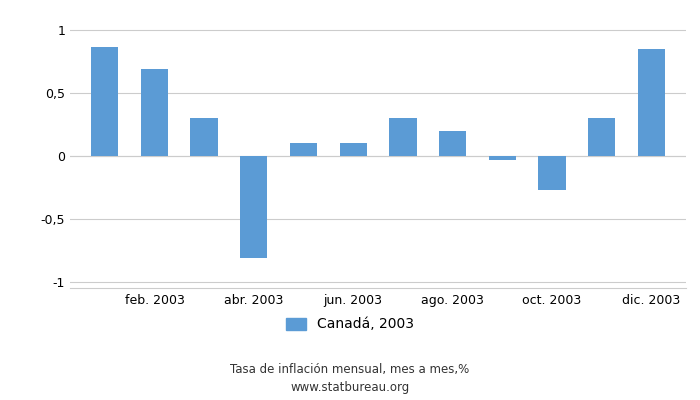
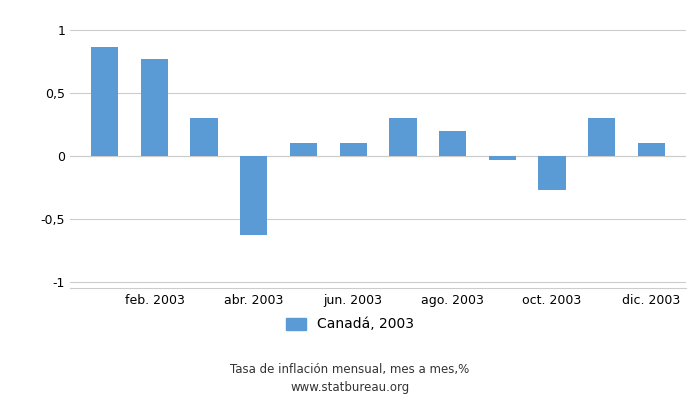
feb. 2003: 0,69 -> 0,77
abr. 2003: -0,81 -> -0,63
dic. 2003: 0,85 -> 0,10
